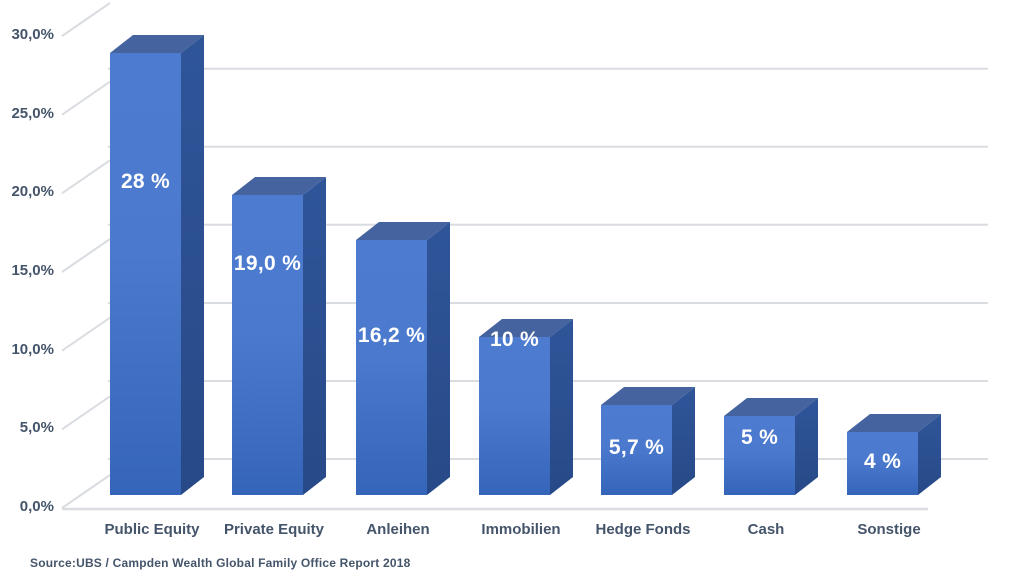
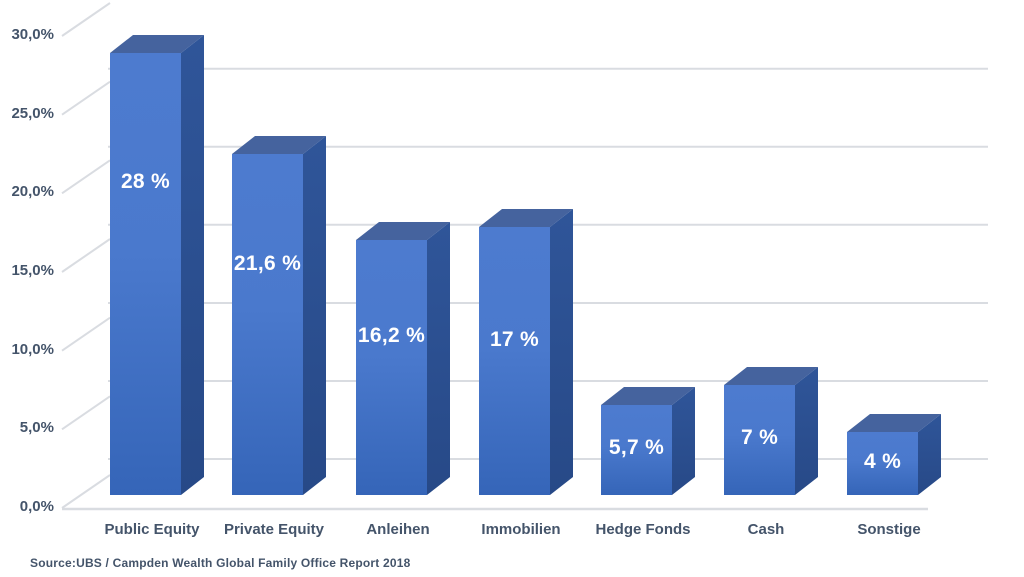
Private Equity: 19,0 -> 21,6
Immobilien: 10 -> 17
Cash: 5 -> 7
